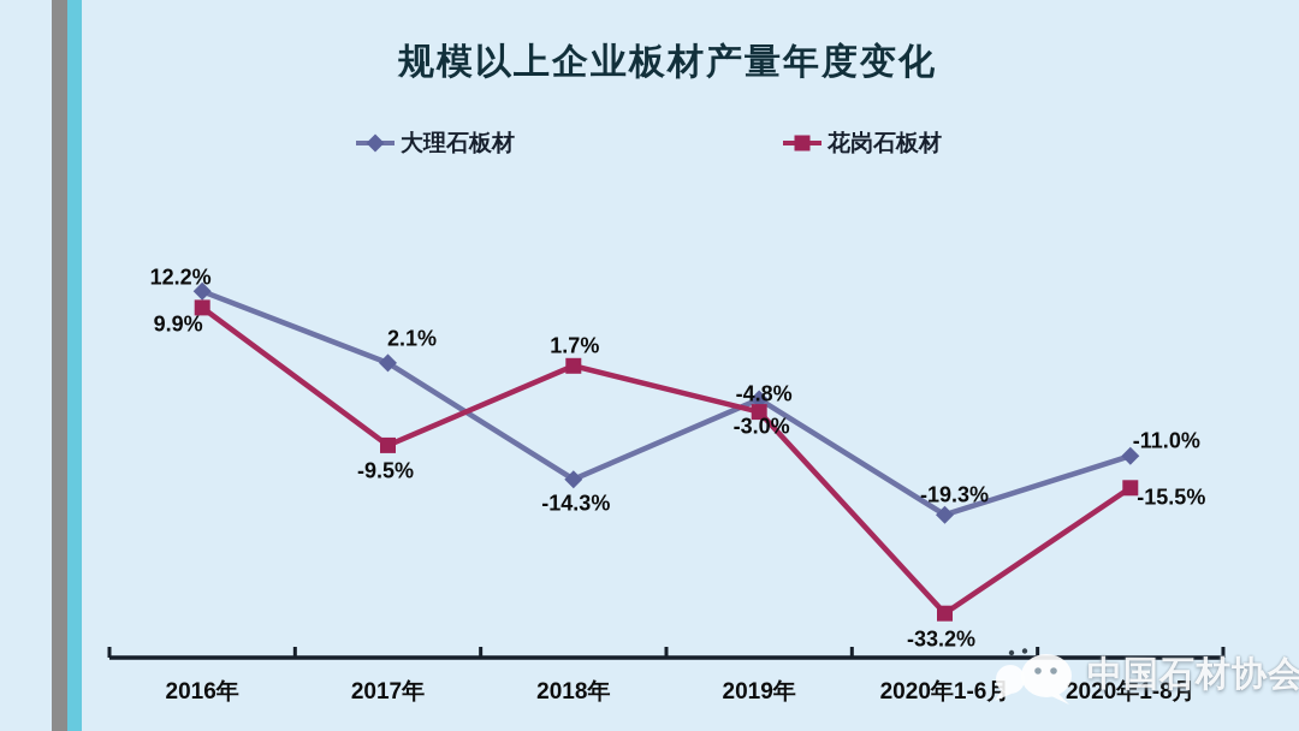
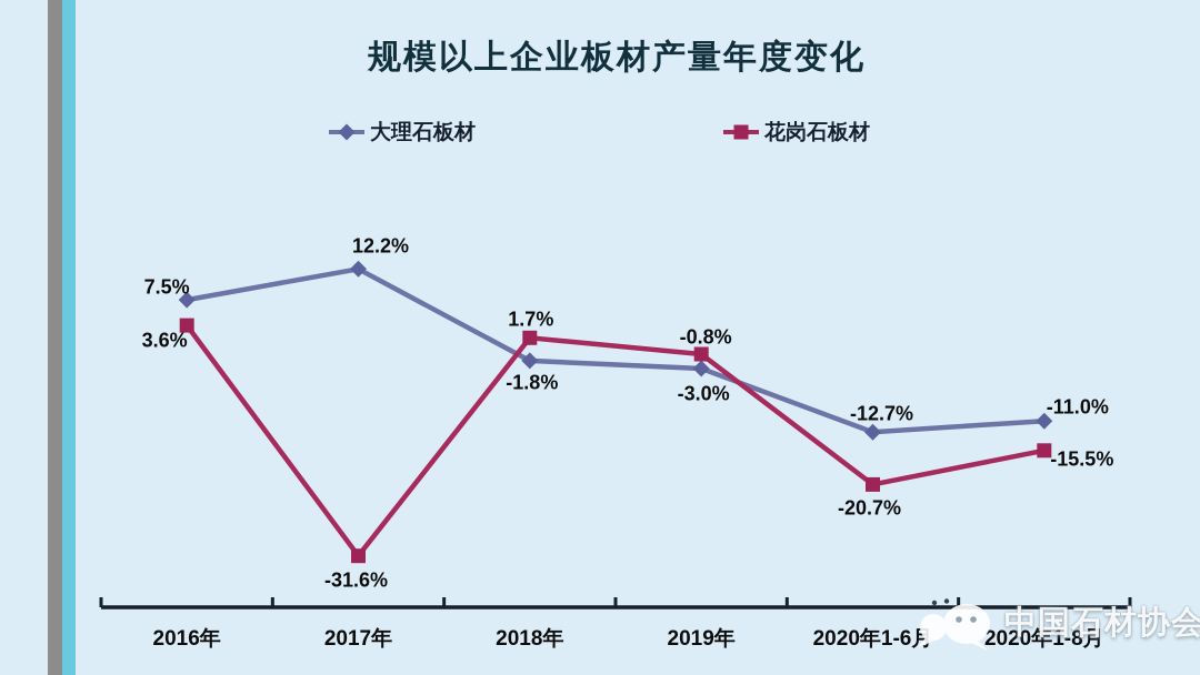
大理石板材/2016年: 12.2% -> 7.5%
花岗石板材/2016年: 9.9% -> 3.6%
大理石板材/2017年: 2.1% -> 12.2%
花岗石板材/2017年: -9.5% -> -31.6%
大理石板材/2018年: -14.3% -> -1.8%
花岗石板材/2019年: -4.8% -> -0.8%
大理石板材/2020年1-6月: -19.3% -> -12.7%
花岗石板材/2020年1-6月: -33.2% -> -20.7%
